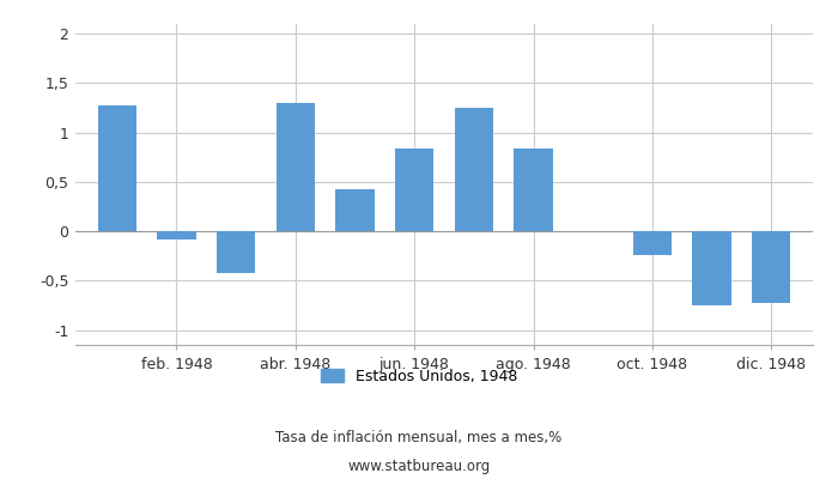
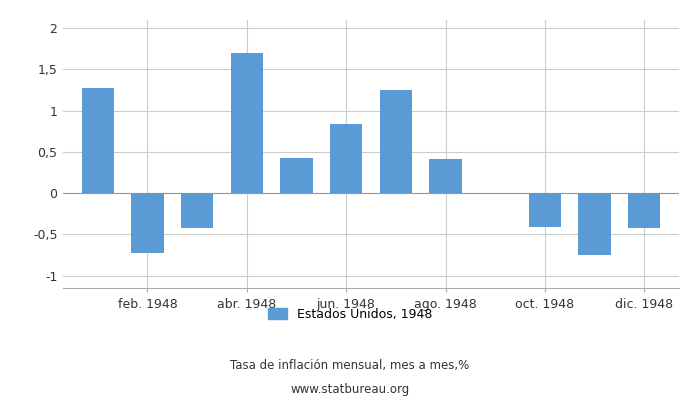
feb. 1948: -0,08 -> -0,73
abr. 1948: 1,30 -> 1,70
ago. 1948: 0,84 -> 0,41
oct. 1948: -0,24 -> -0,41
dic. 1948: -0,72 -> -0,42
